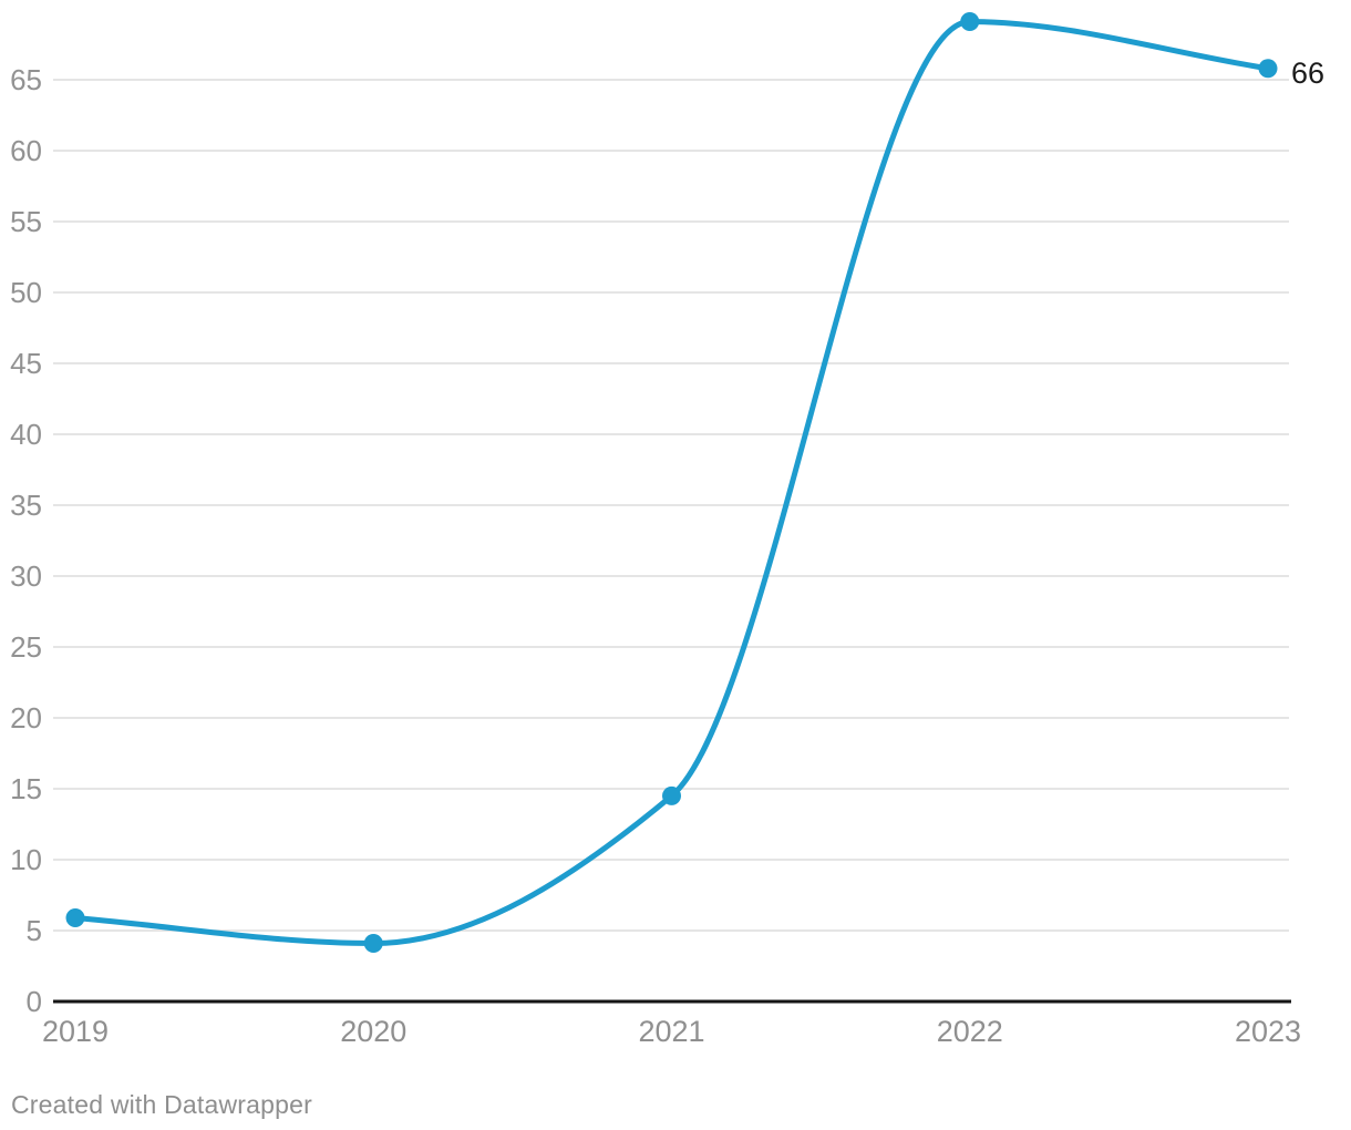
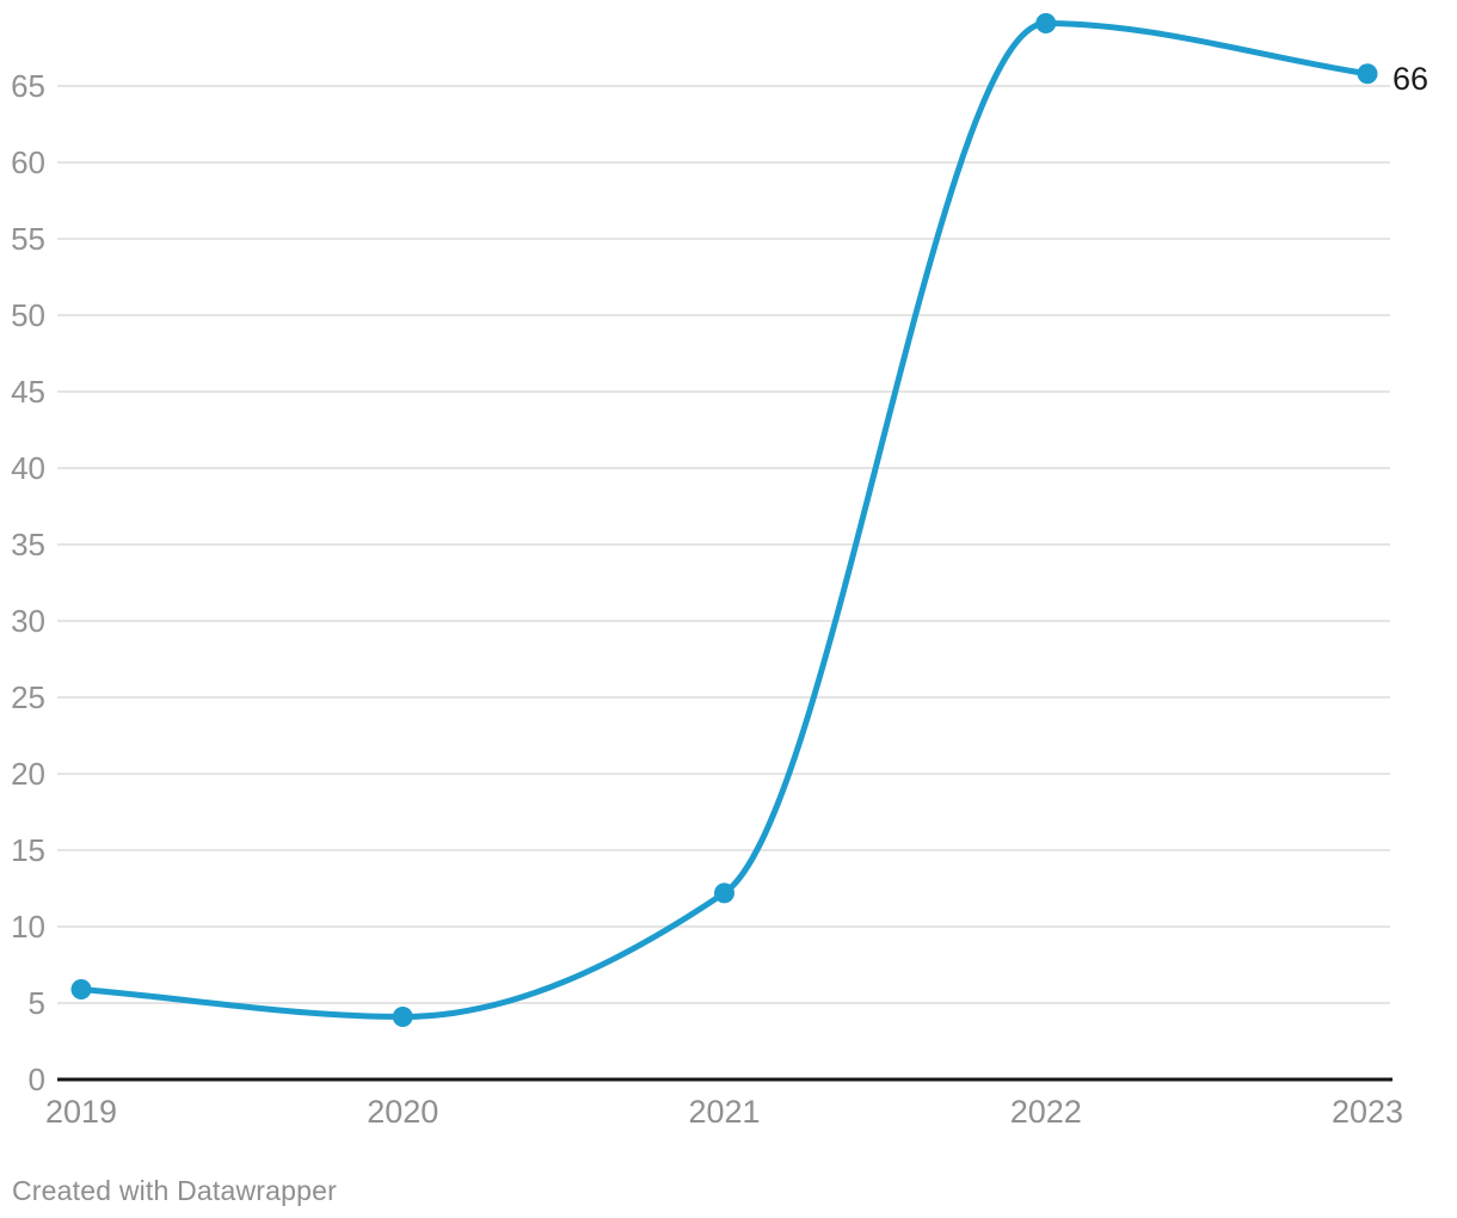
2021: 14.5 -> 12.2
